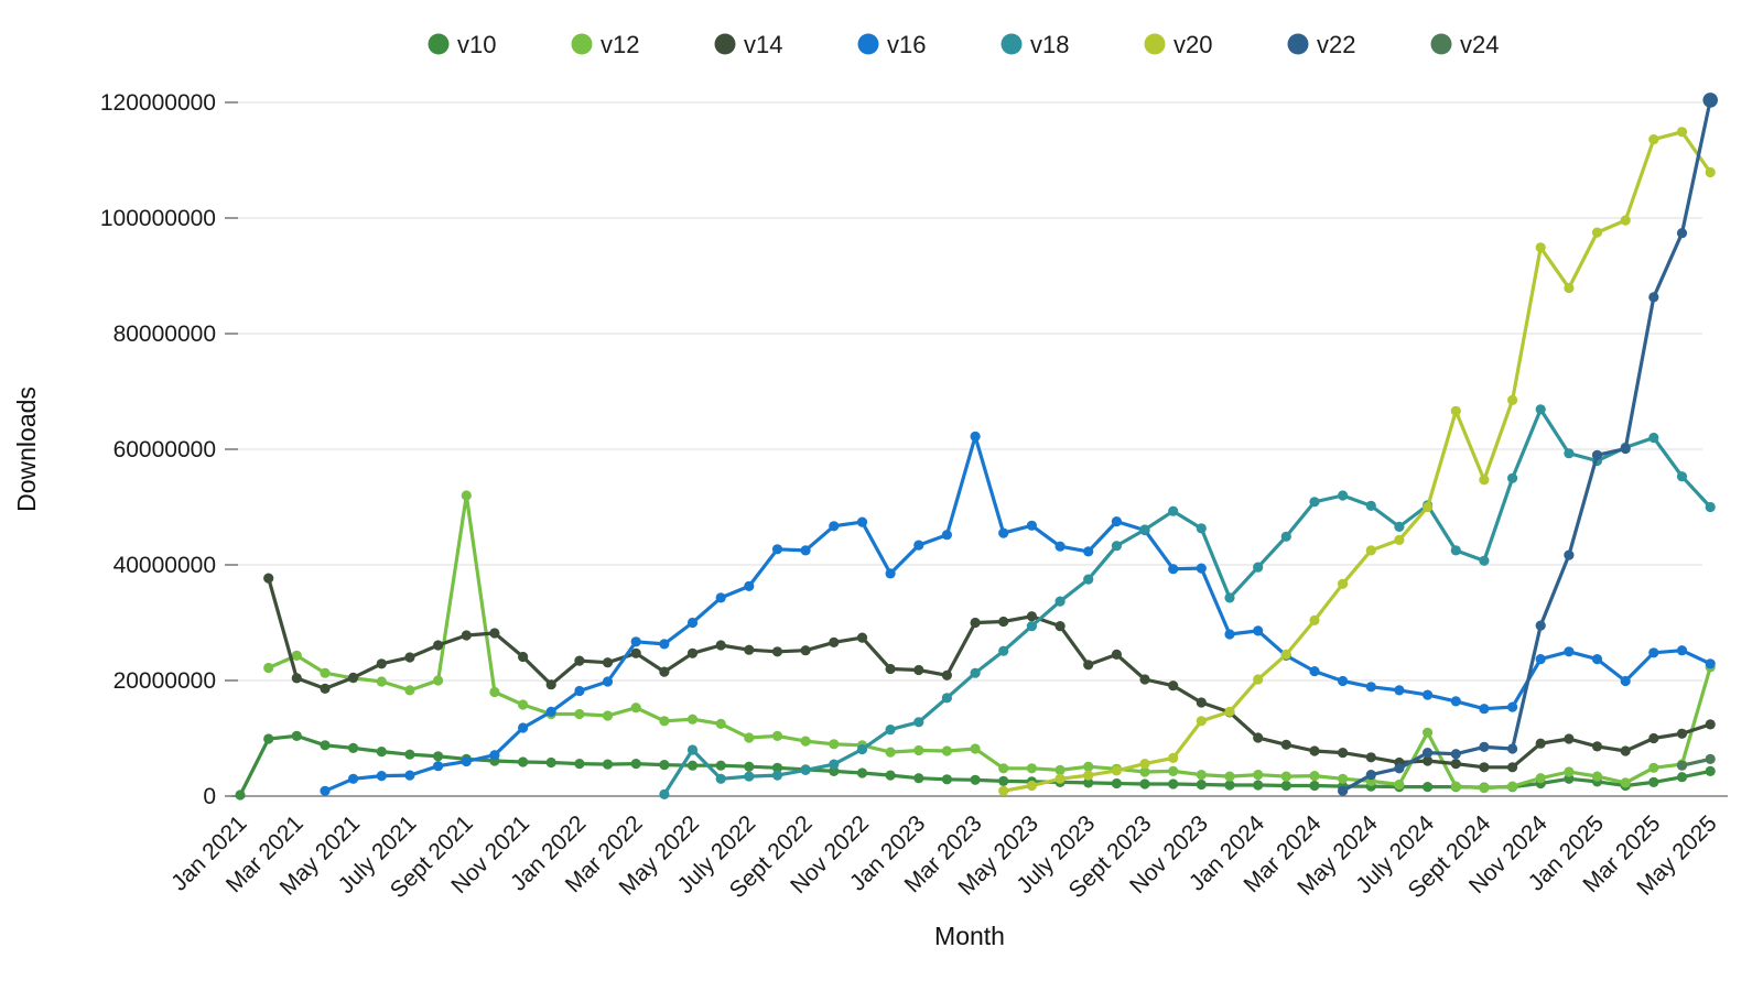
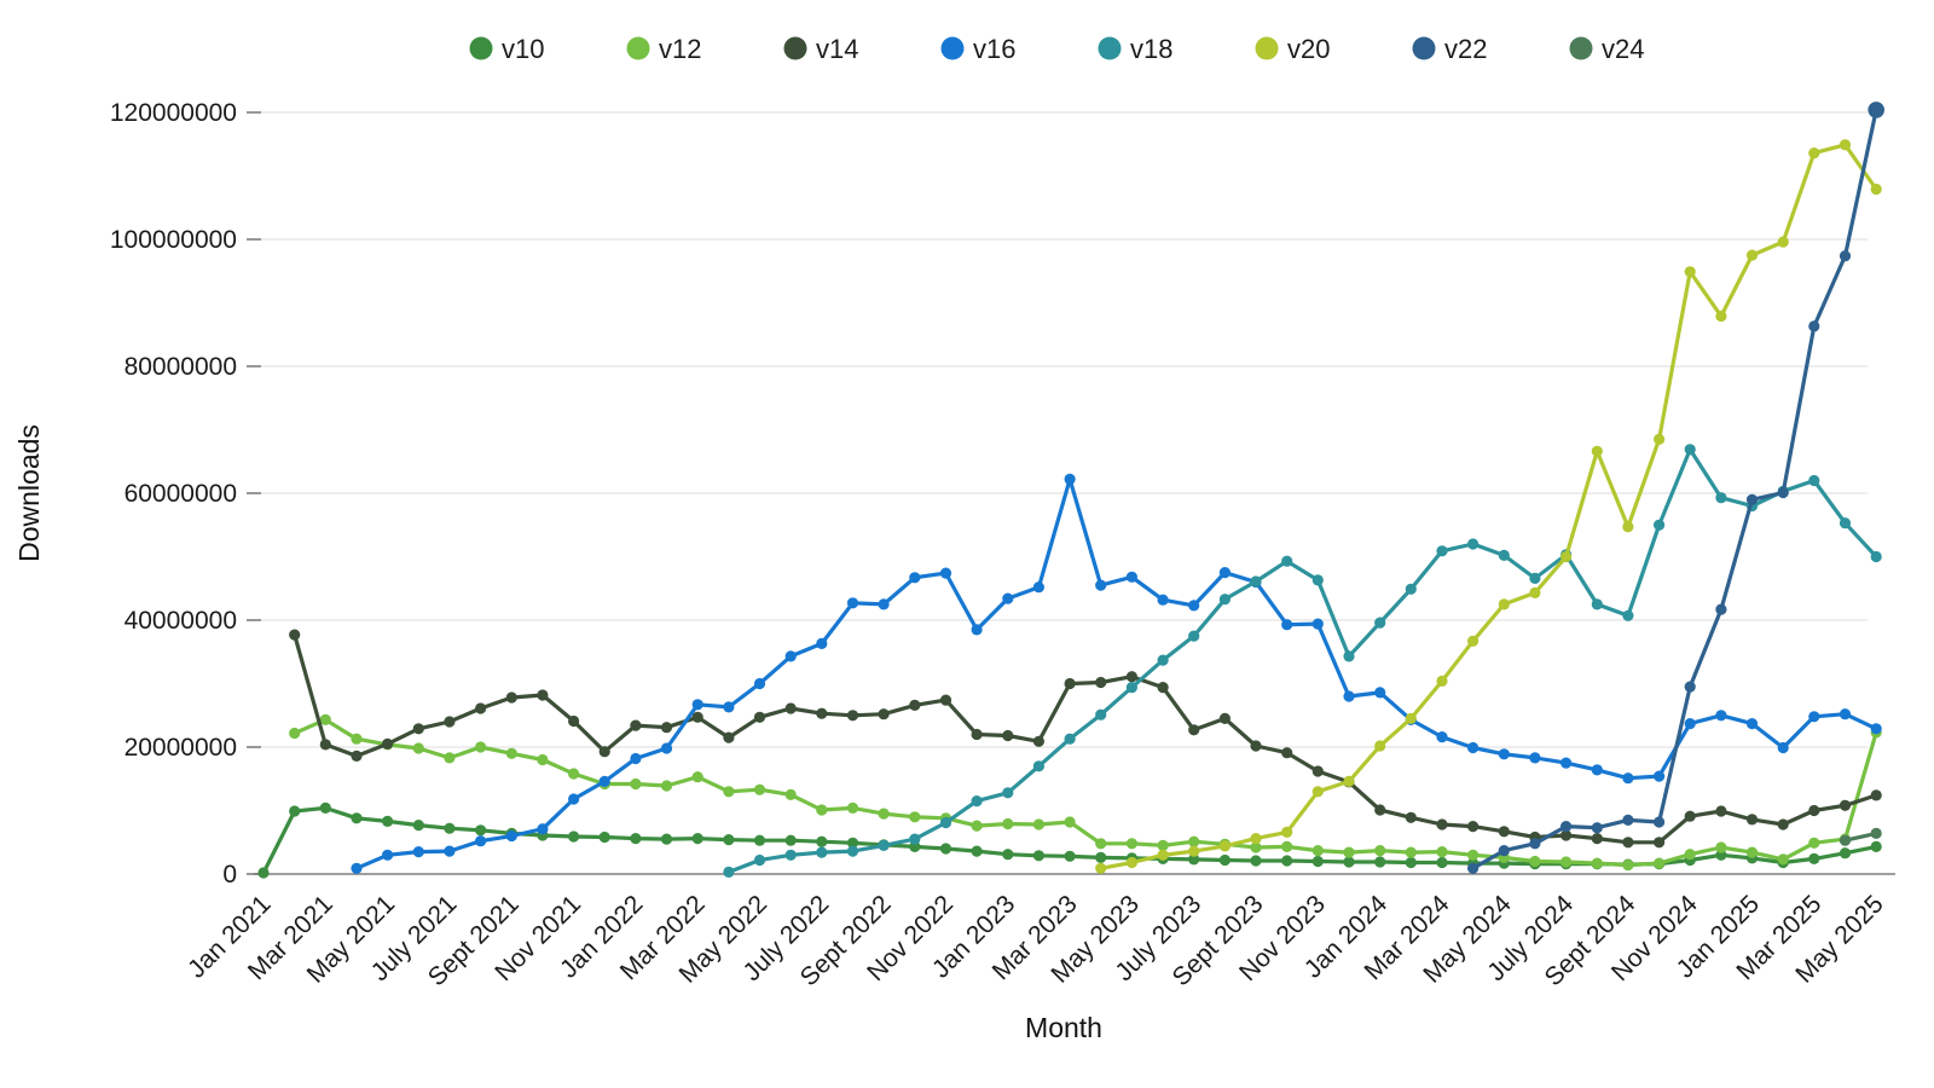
v12/Sept 2021: 52000000 -> 19000000
v18/May 2022: 8000000 -> 2000000
v12/July 2024: 11000000 -> 2000000
